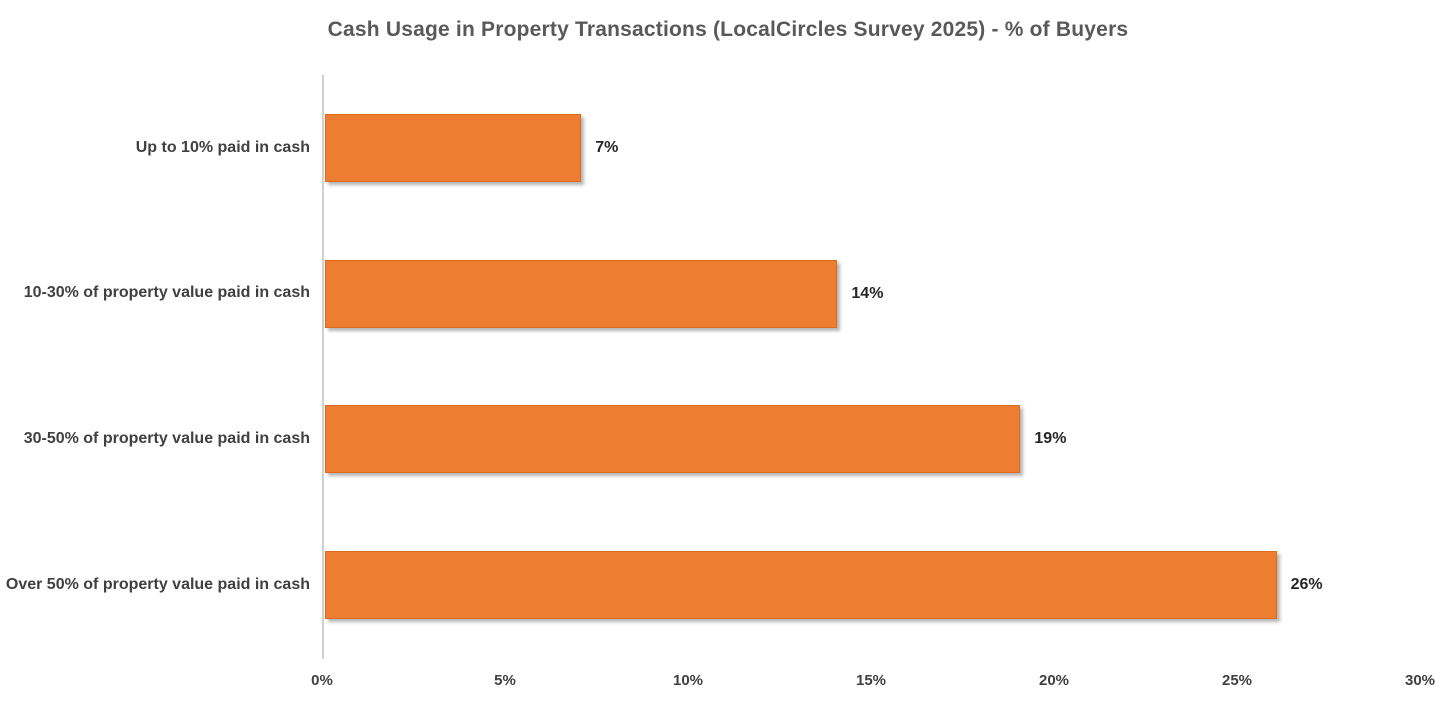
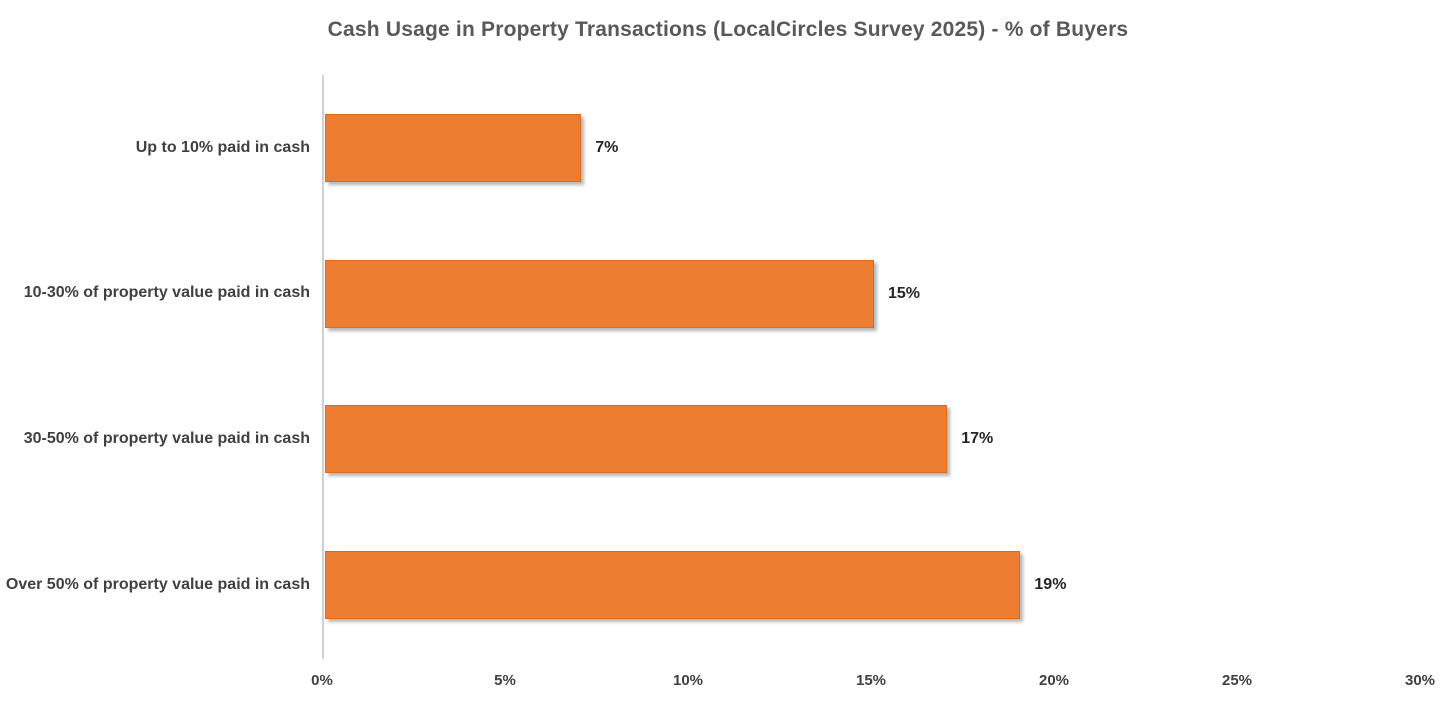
10-30% of property value paid in cash: 14% -> 15%
30-50% of property value paid in cash: 19% -> 17%
Over 50% of property value paid in cash: 26% -> 19%
